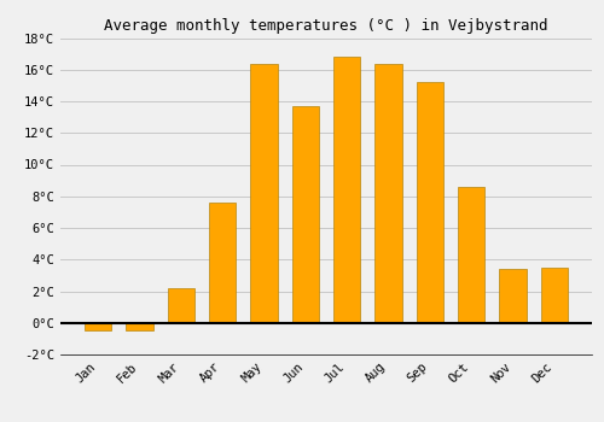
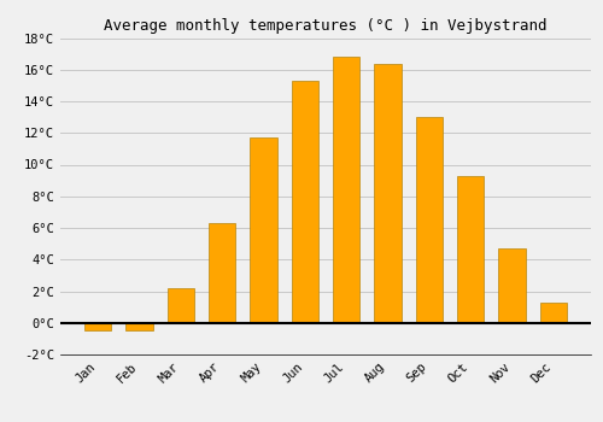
Apr: 7.6°C -> 6.3°C
May: 16.4°C -> 11.7°C
Jun: 13.7°C -> 15.3°C
Sep: 15.2°C -> 13.0°C
Oct: 8.6°C -> 9.3°C
Nov: 3.4°C -> 4.7°C
Dec: 3.5°C -> 1.3°C
